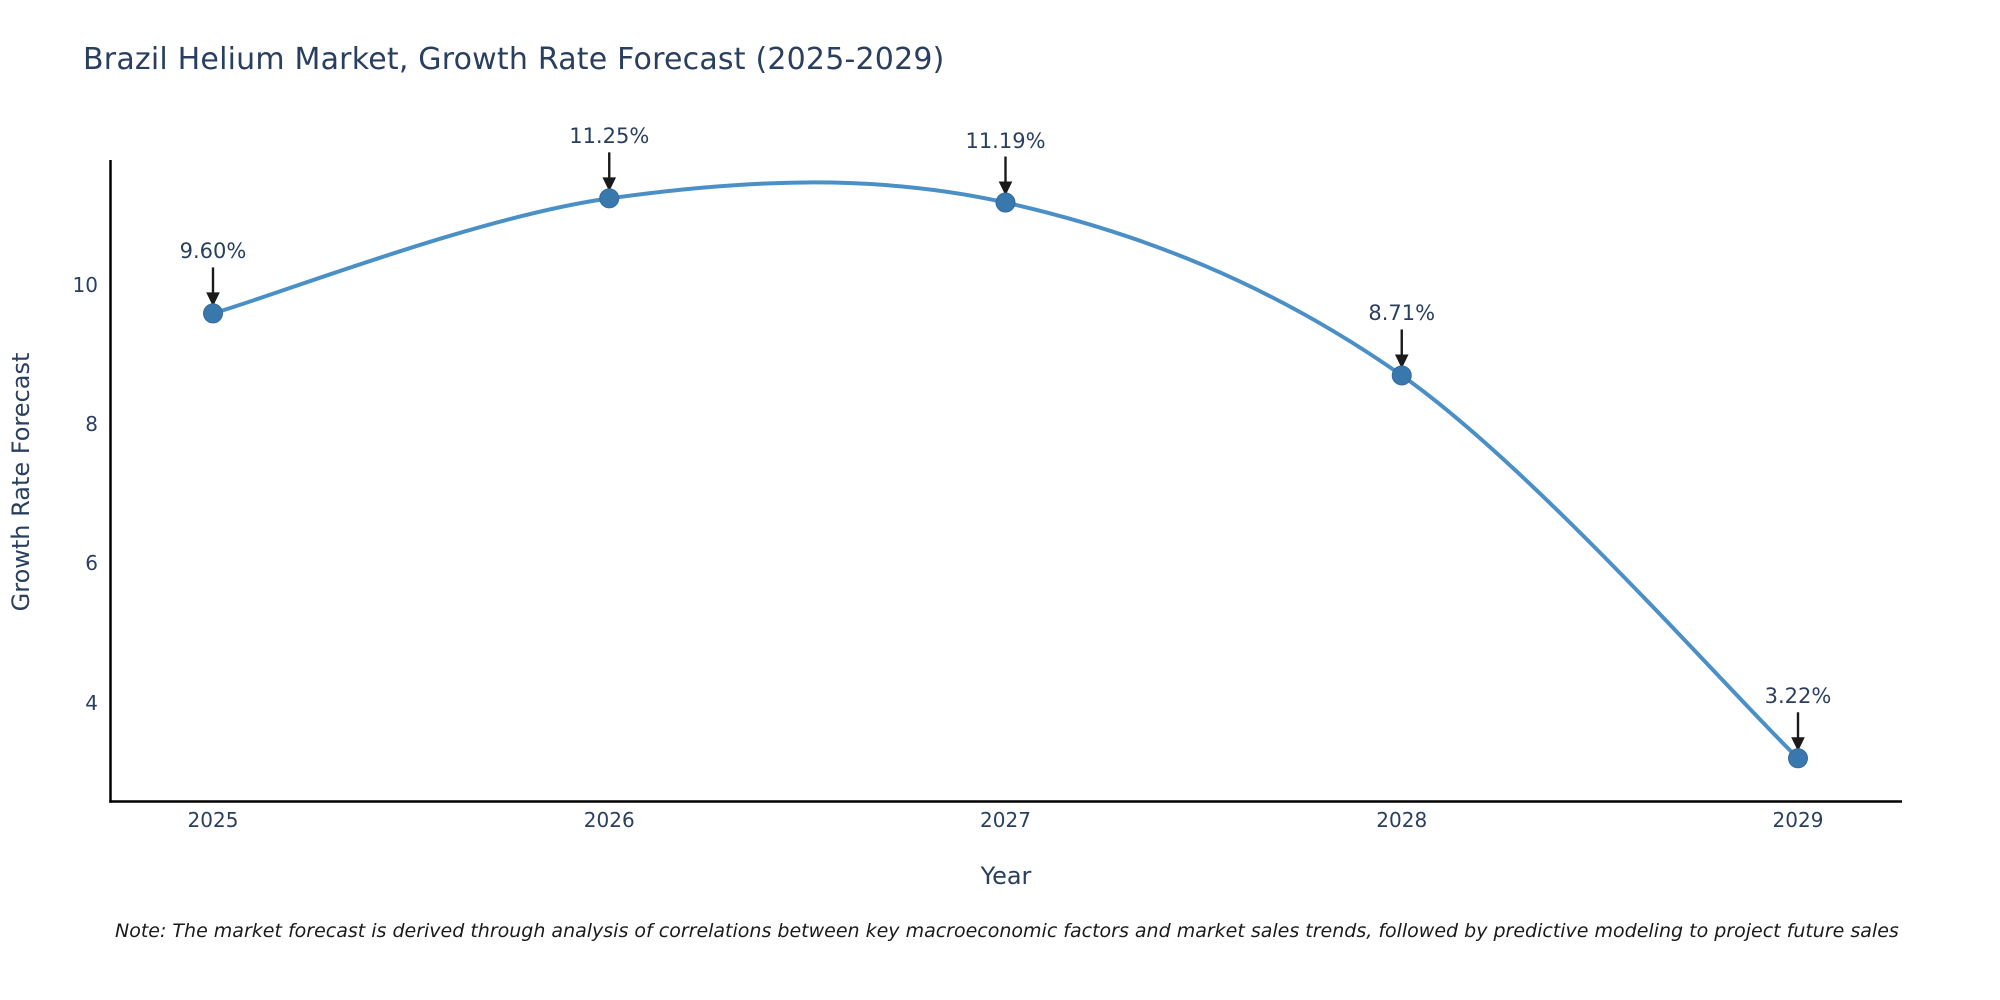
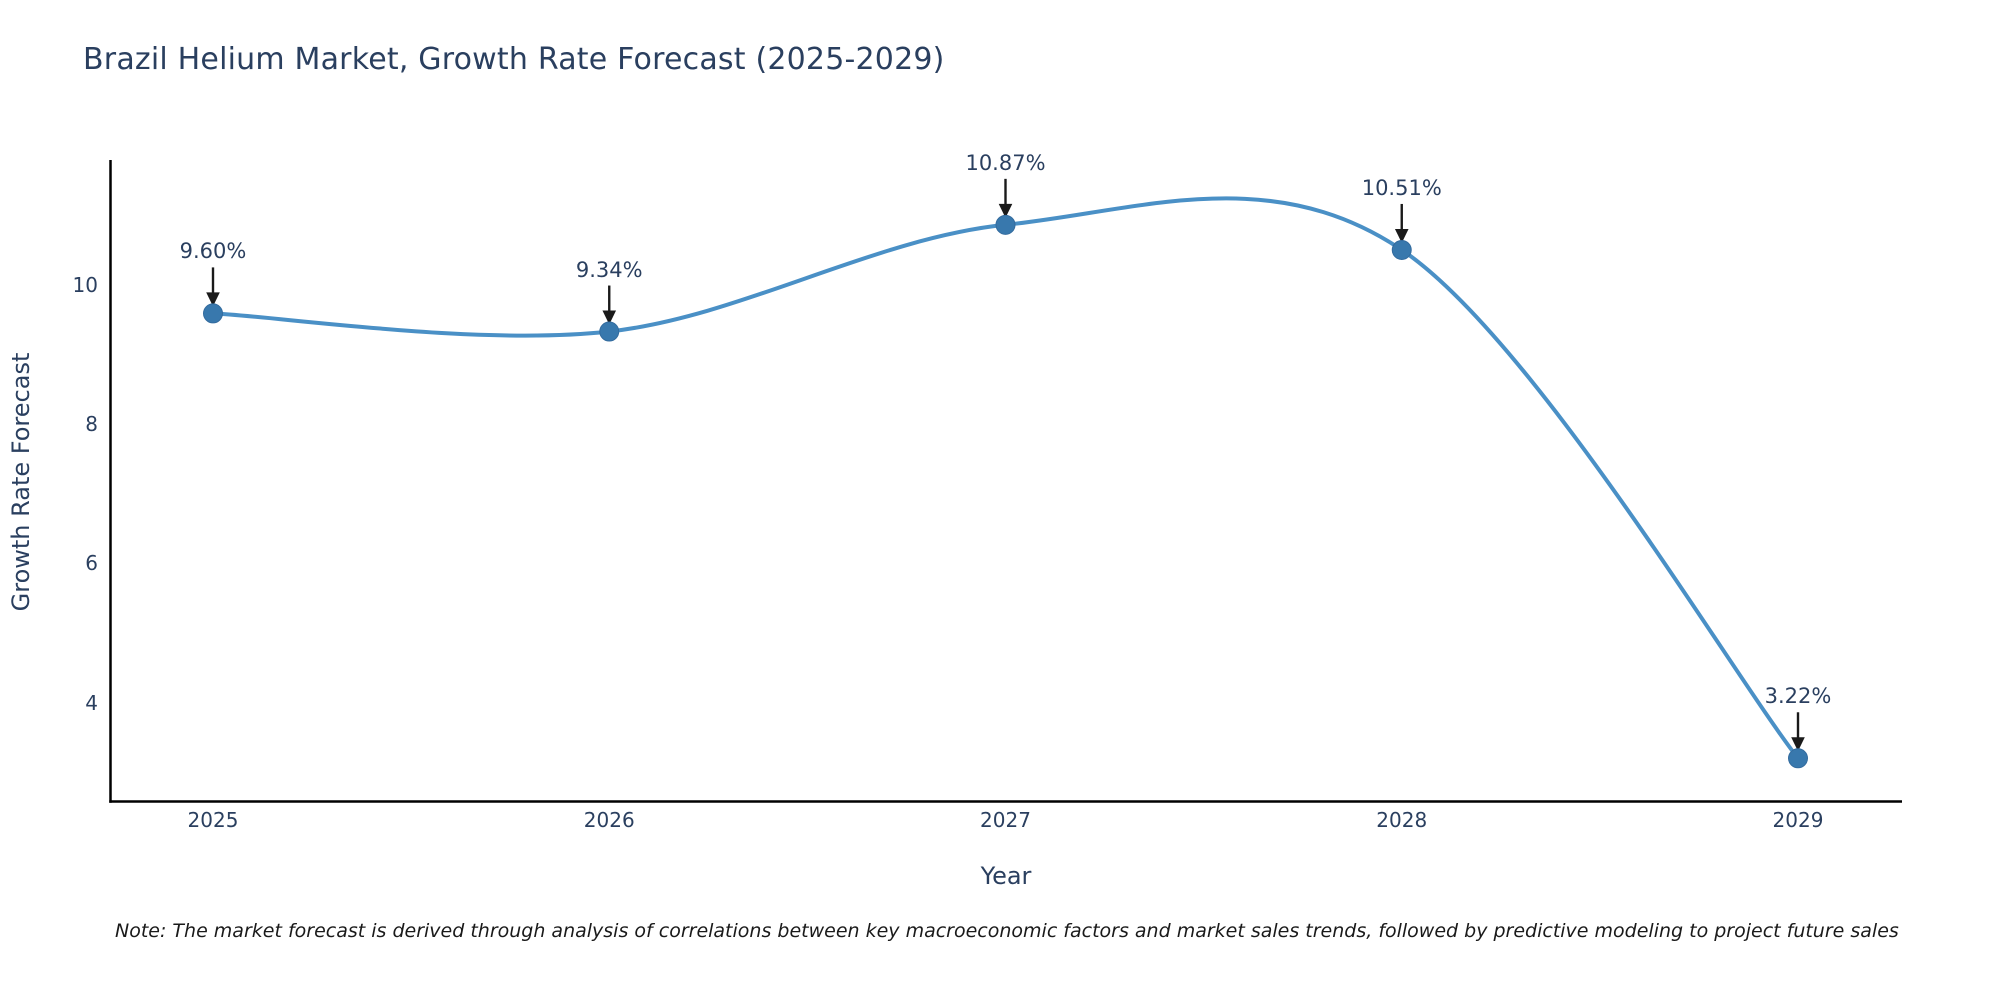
2026: 11.25% -> 9.34%
2027: 11.19% -> 10.87%
2028: 8.71% -> 10.51%
